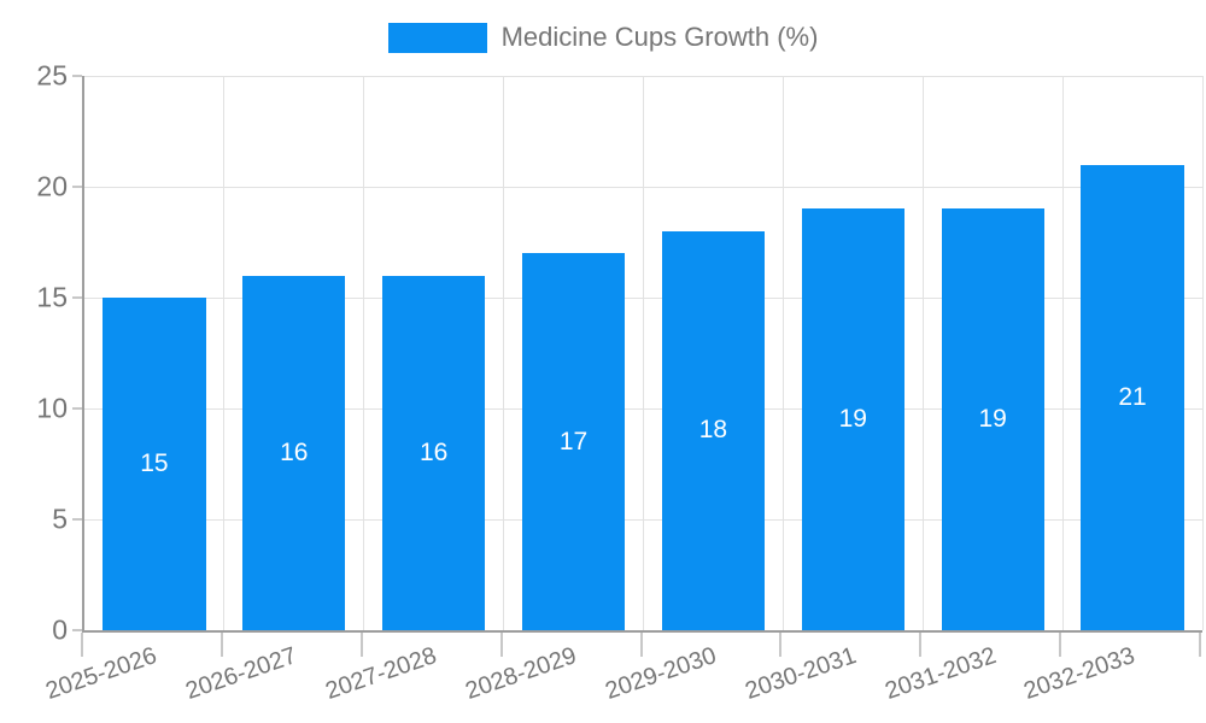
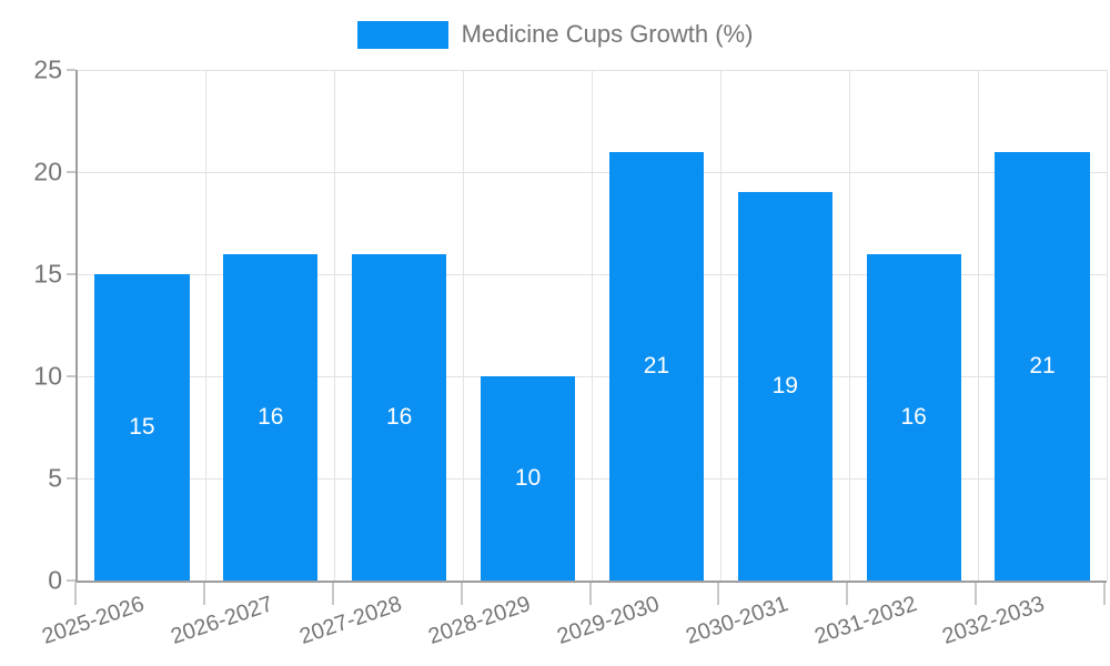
2028-2029: 17 -> 10
2029-2030: 18 -> 21
2031-2032: 19 -> 16
